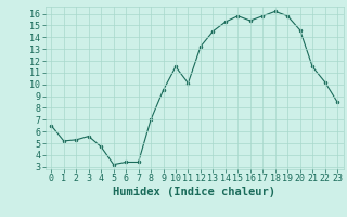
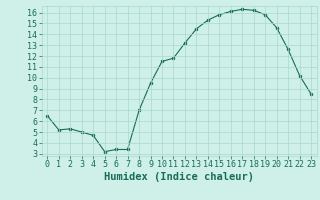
3: 5.6 -> 5.0
11: 10.1 -> 11.8
16: 15.4 -> 16.1
17: 15.8 -> 16.3
21: 11.5 -> 12.6
